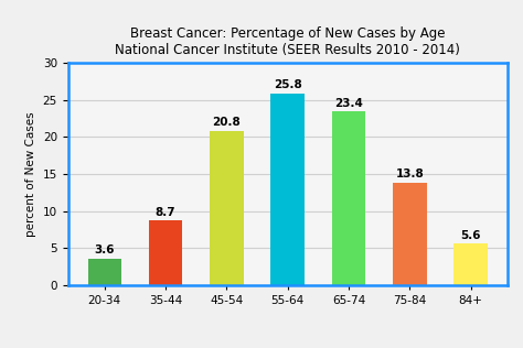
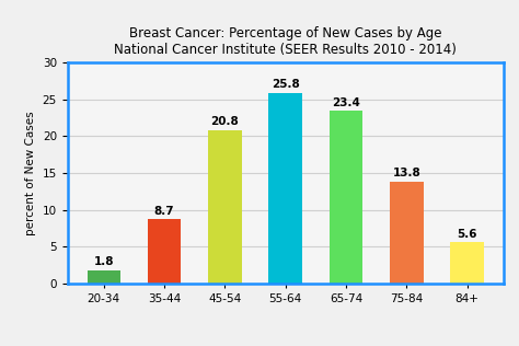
20-34: 3.6 -> 1.8
